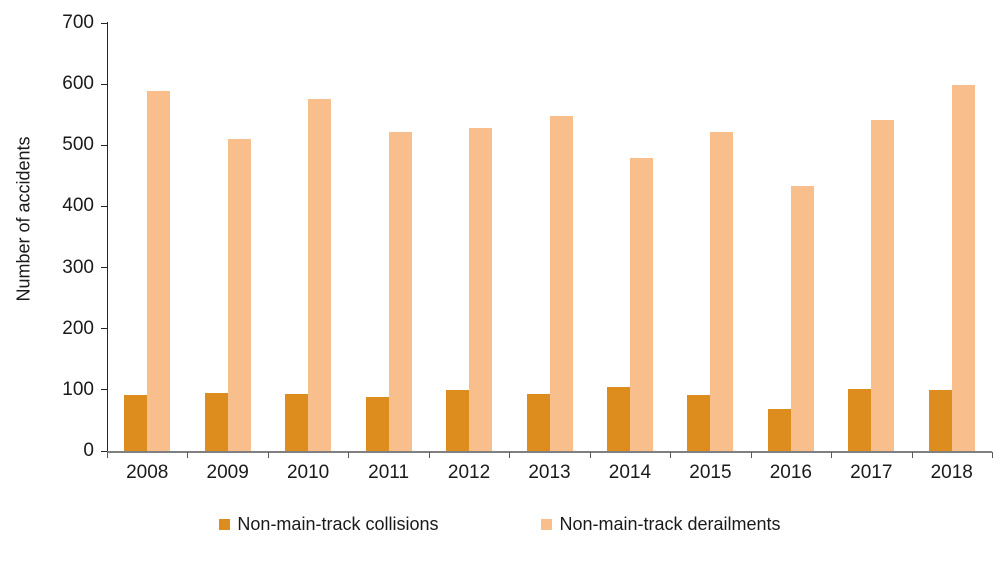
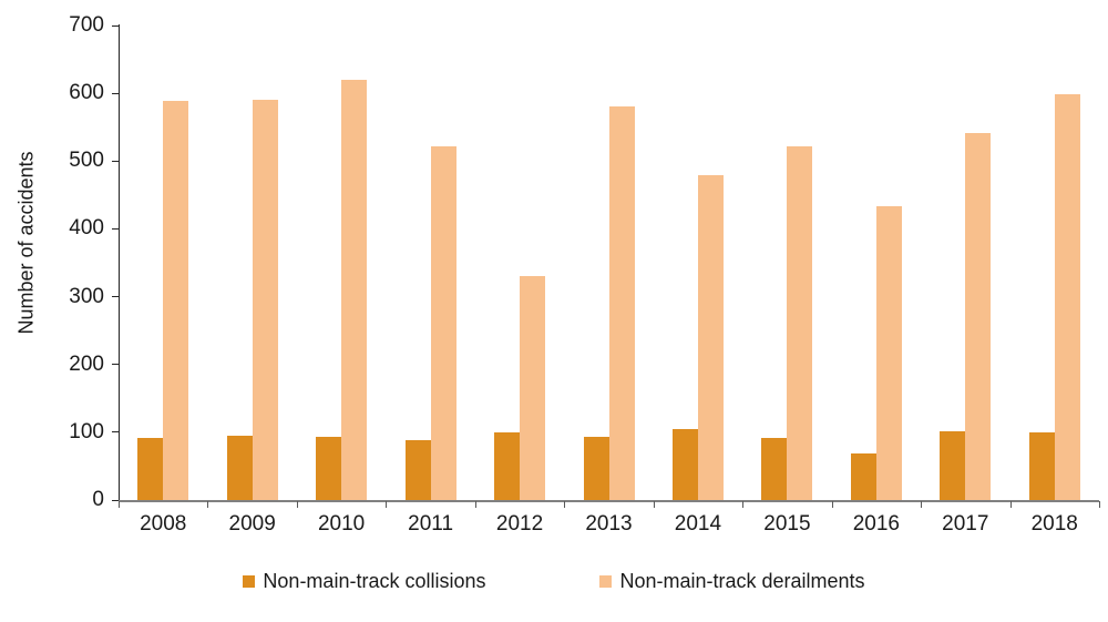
Non-main-track derailments/2009: 510 -> 590
Non-main-track derailments/2010: 580 -> 620
Non-main-track derailments/2012: 530 -> 330
Non-main-track derailments/2013: 550 -> 580
